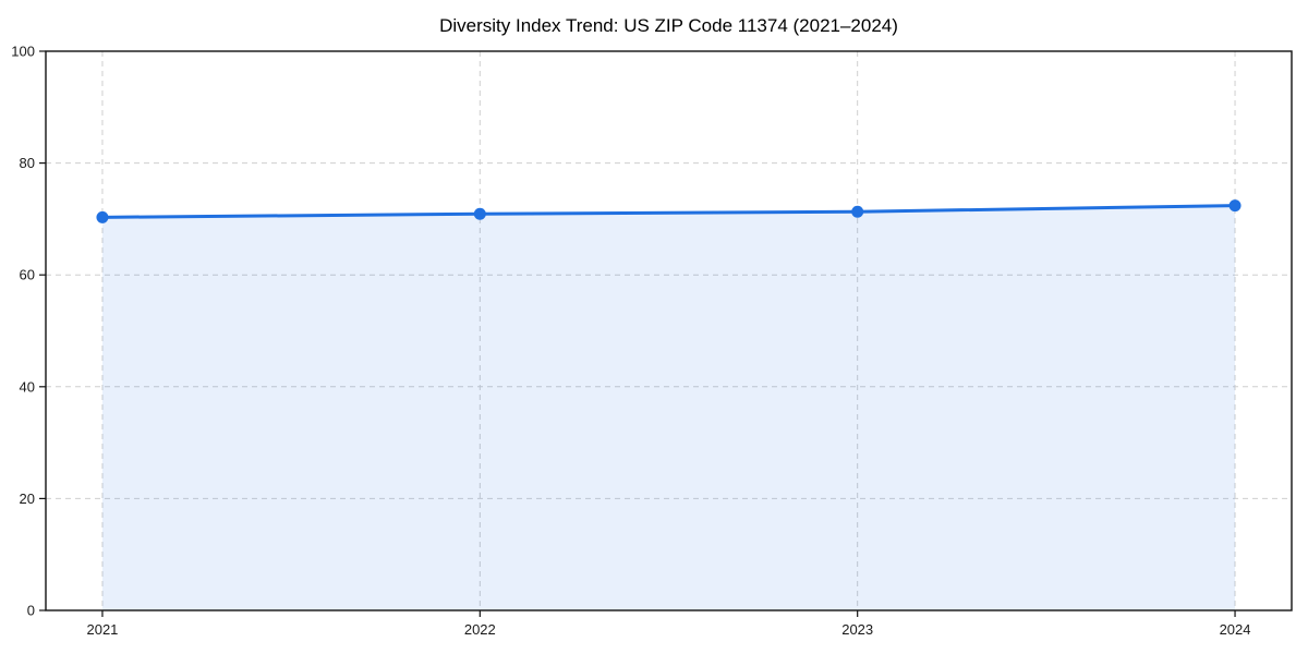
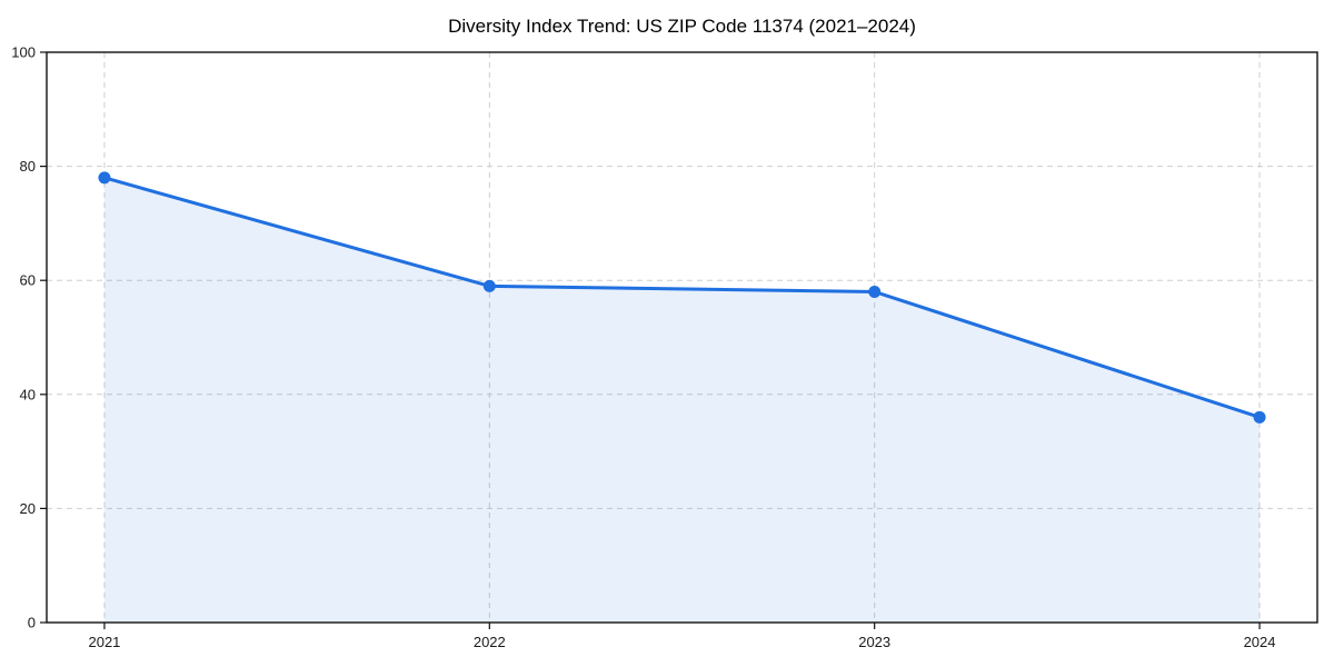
2021: 70 -> 78
2022: 71 -> 59
2023: 71 -> 58
2024: 72 -> 36
